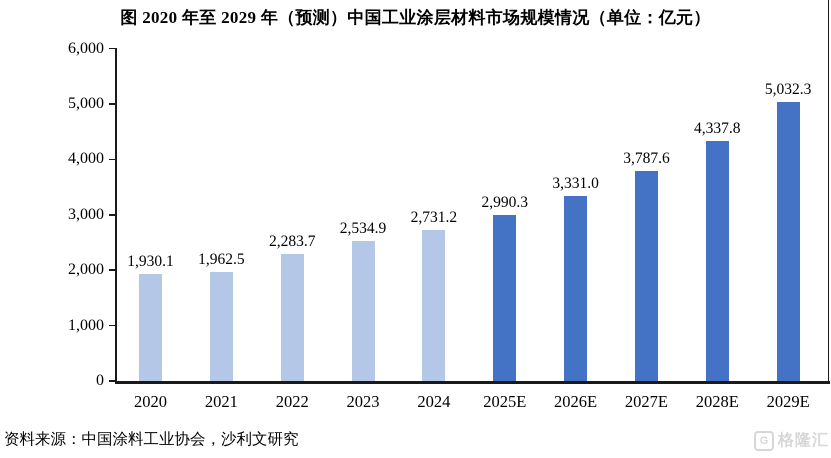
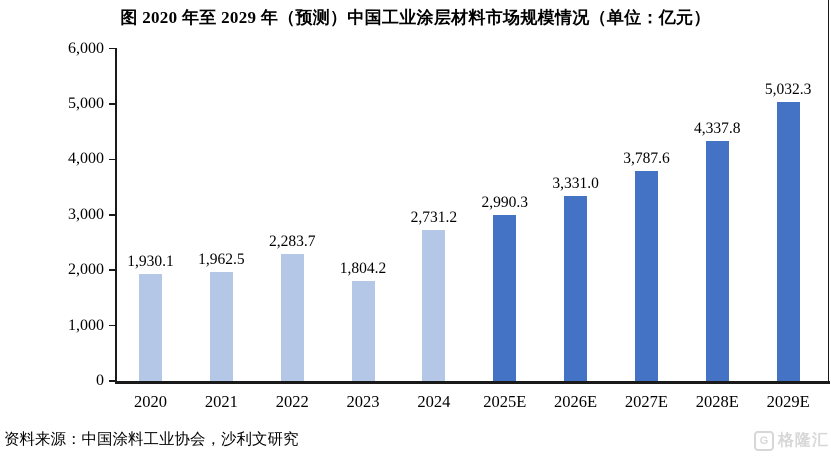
2023: 2,534.9 -> 1,804.2
